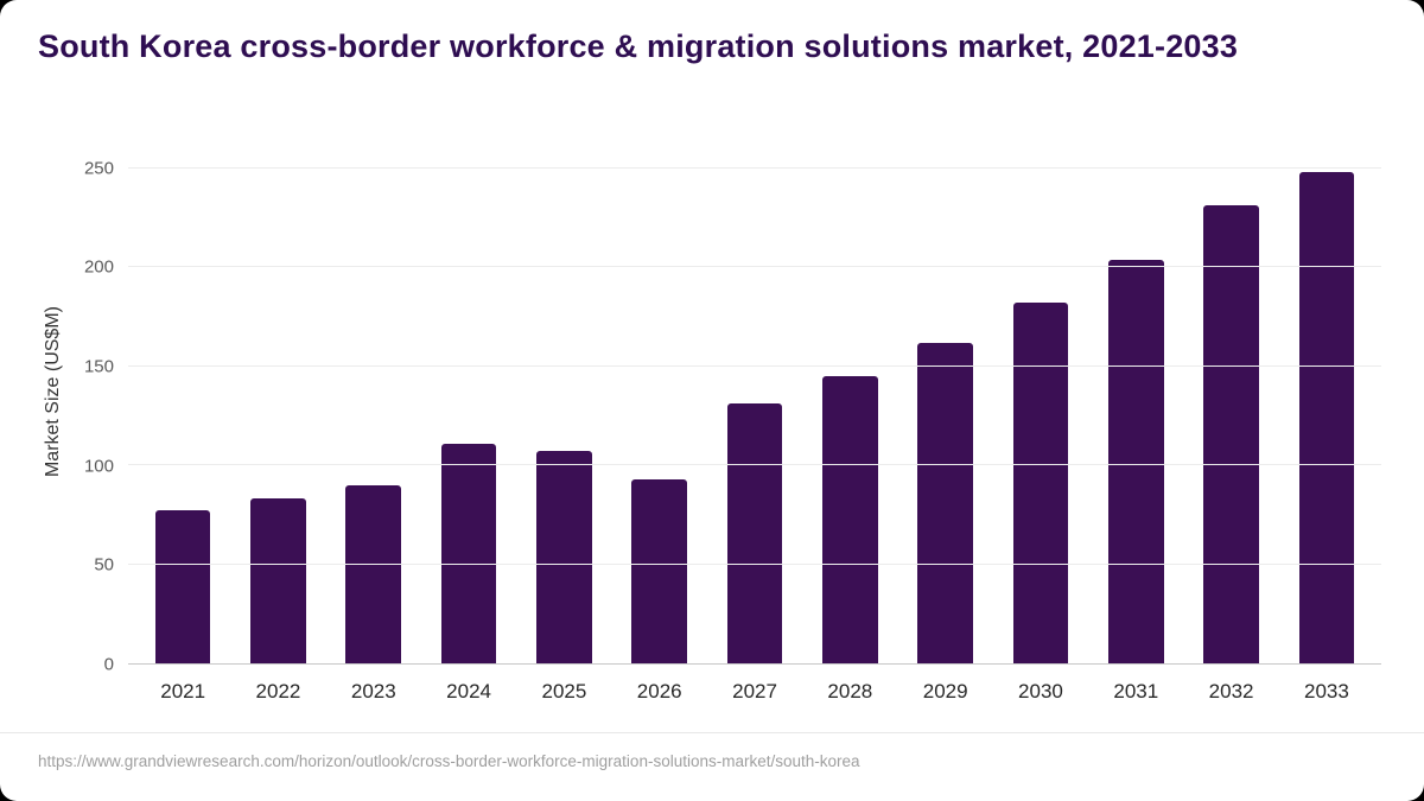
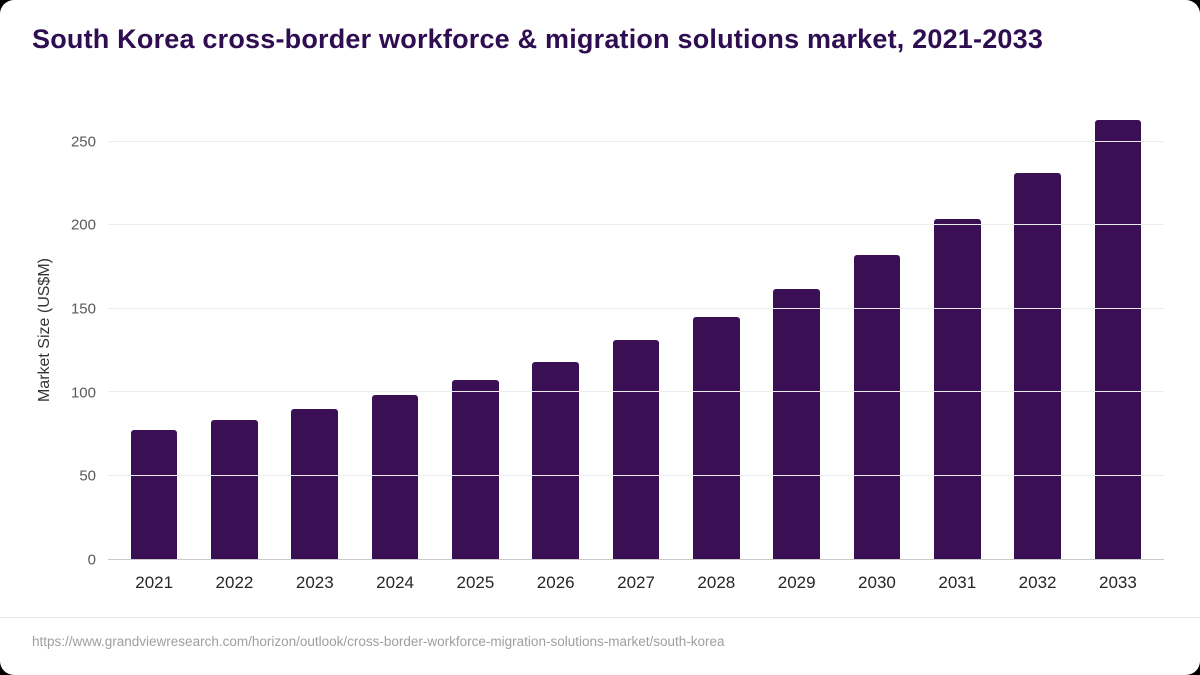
2024: 111 -> 98
2026: 93 -> 118
2033: 248 -> 263
